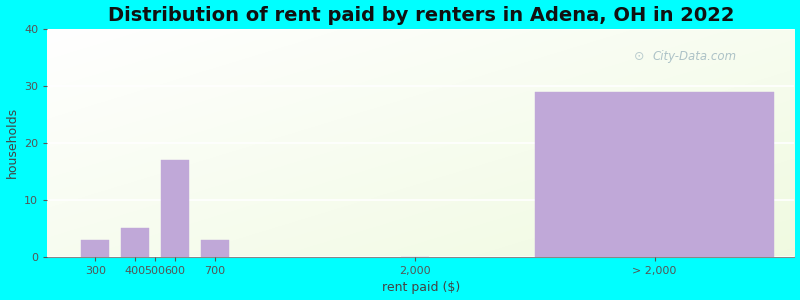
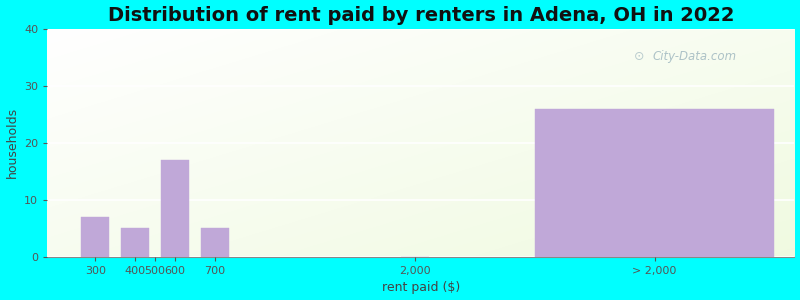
300: 3 -> 7
700: 3 -> 5
> 2,000: 29 -> 26
